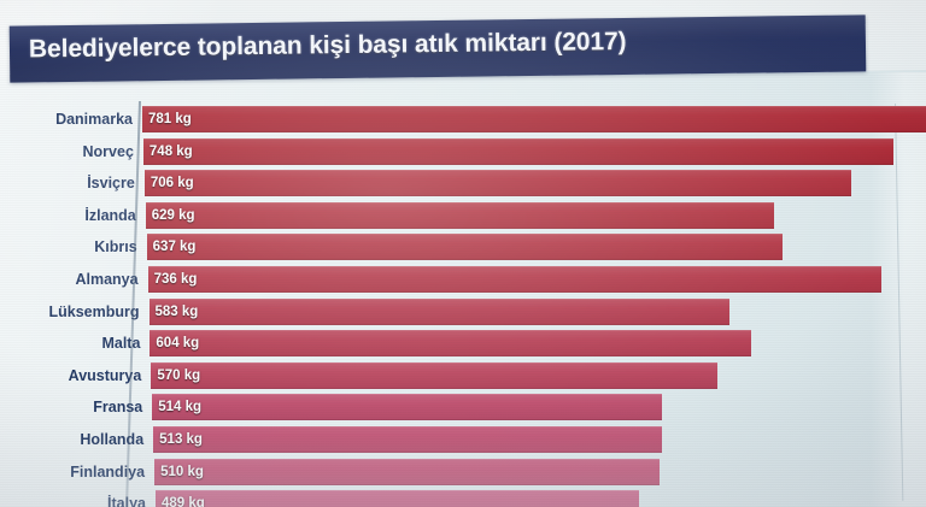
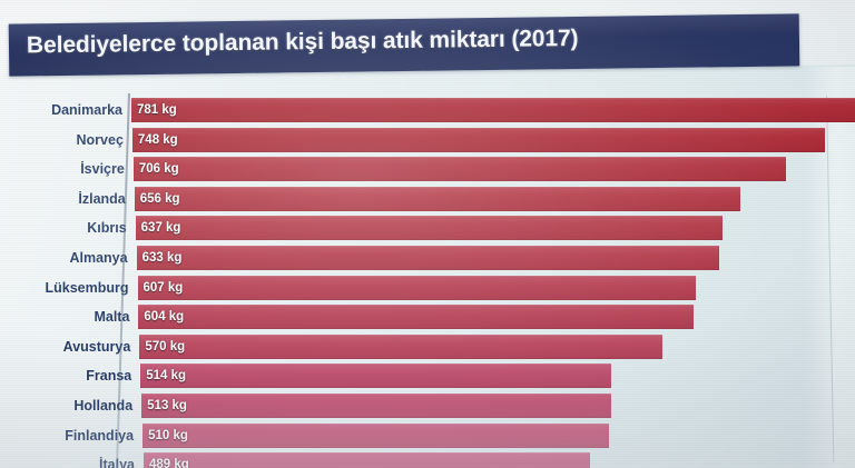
İzlanda: 629 -> 656
Almanya: 736 -> 633
Lüksemburg: 583 -> 607
